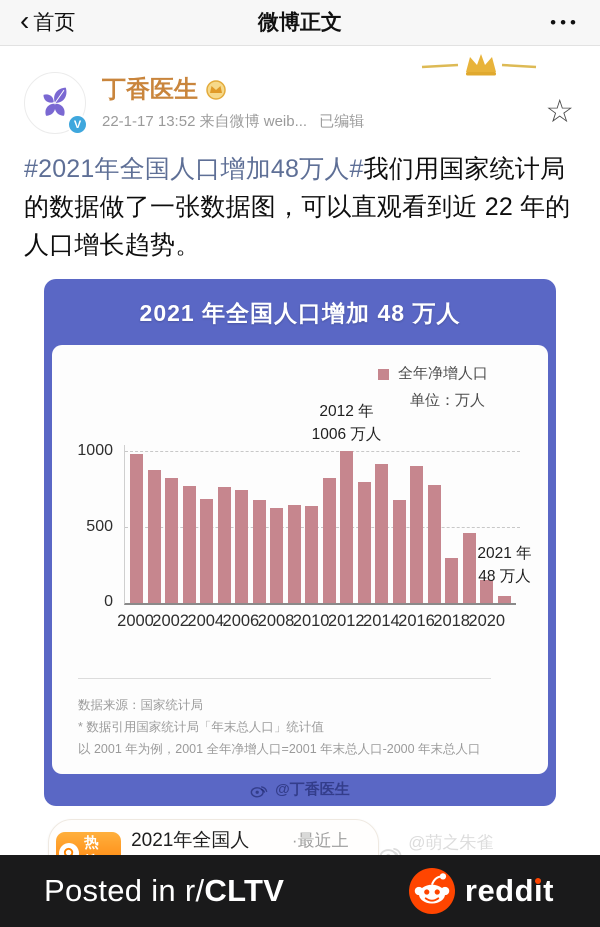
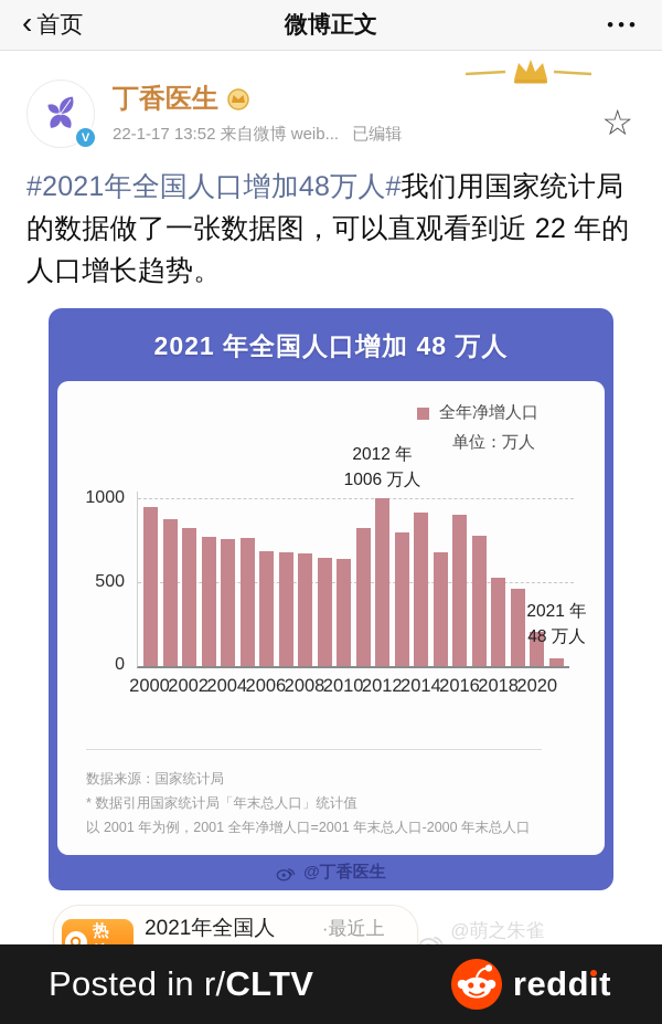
2000: 990 -> 960
2004: 690 -> 760
2006: 750 -> 690
2008: 630 -> 670
2018: 300 -> 530
2020: 150 -> 200
